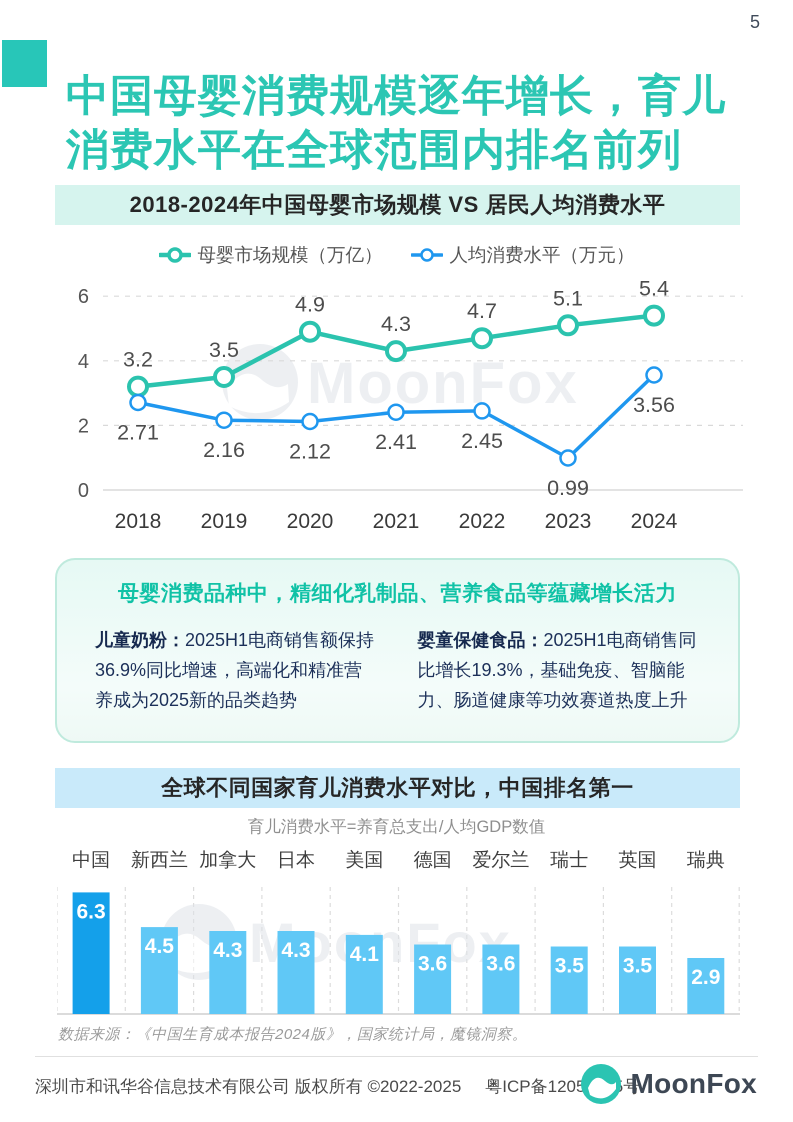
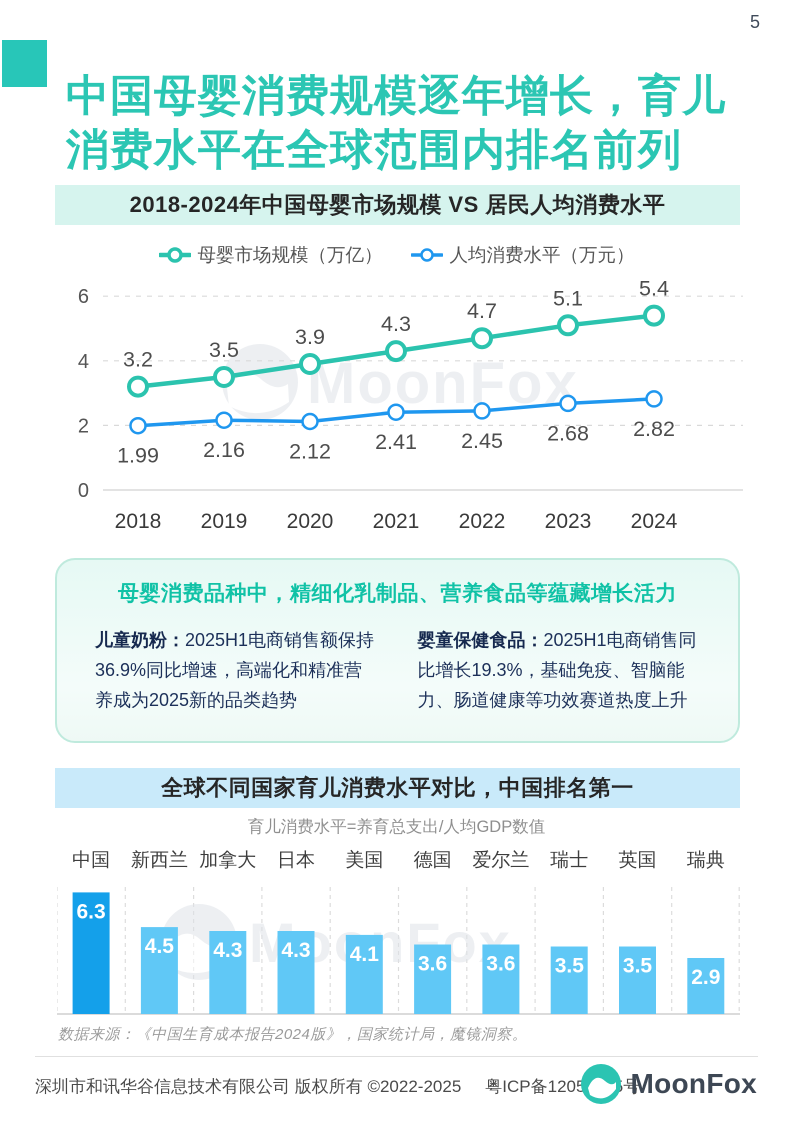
2018-2024年中国母婴市场规模 VS 居民人均消费水平/人均消费水平（万元）/2018: 2.71 -> 1.99
2018-2024年中国母婴市场规模 VS 居民人均消费水平/母婴市场规模（万亿）/2020: 4.9 -> 3.9
2018-2024年中国母婴市场规模 VS 居民人均消费水平/人均消费水平（万元）/2023: 0.99 -> 2.68
2018-2024年中国母婴市场规模 VS 居民人均消费水平/人均消费水平（万元）/2024: 3.56 -> 2.82
